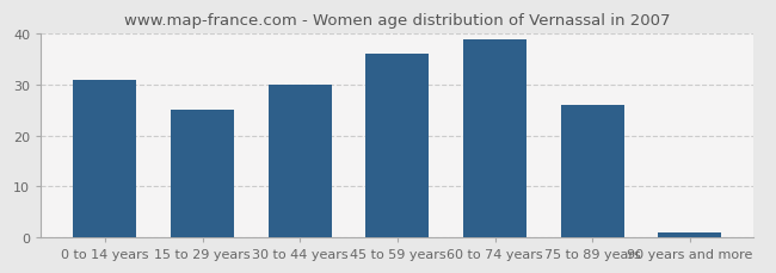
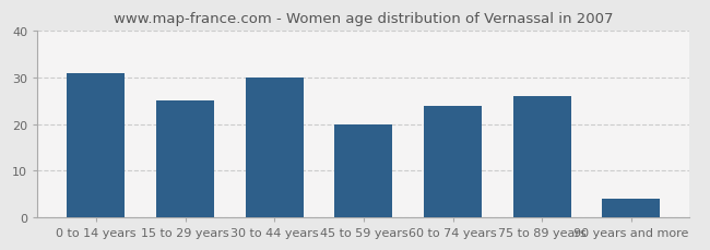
45 to 59 years: 36 -> 20
60 to 74 years: 39 -> 24
90 years and more: 1 -> 4
